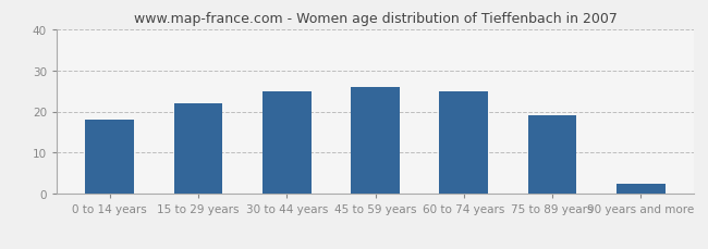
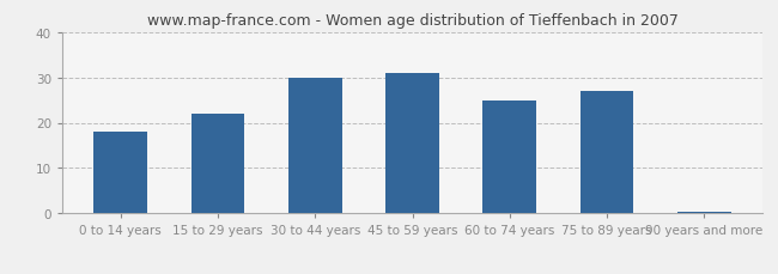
30 to 44 years: 25.0 -> 30.0
45 to 59 years: 26.0 -> 31.0
75 to 89 years: 19.0 -> 27.0
90 years and more: 2.5 -> 0.5
